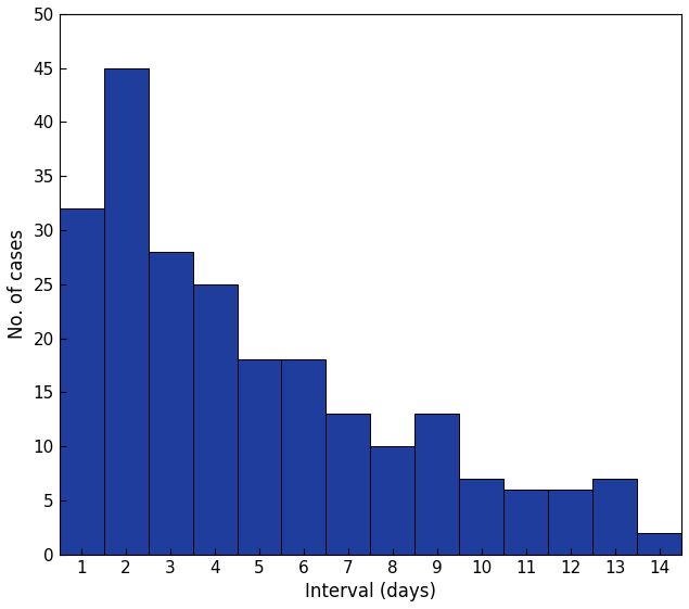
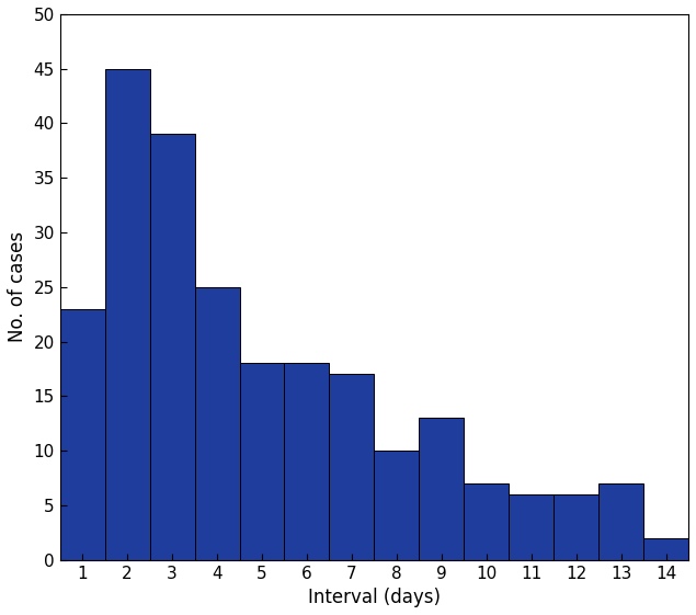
1: 32 -> 23
3: 28 -> 39
7: 13 -> 17
